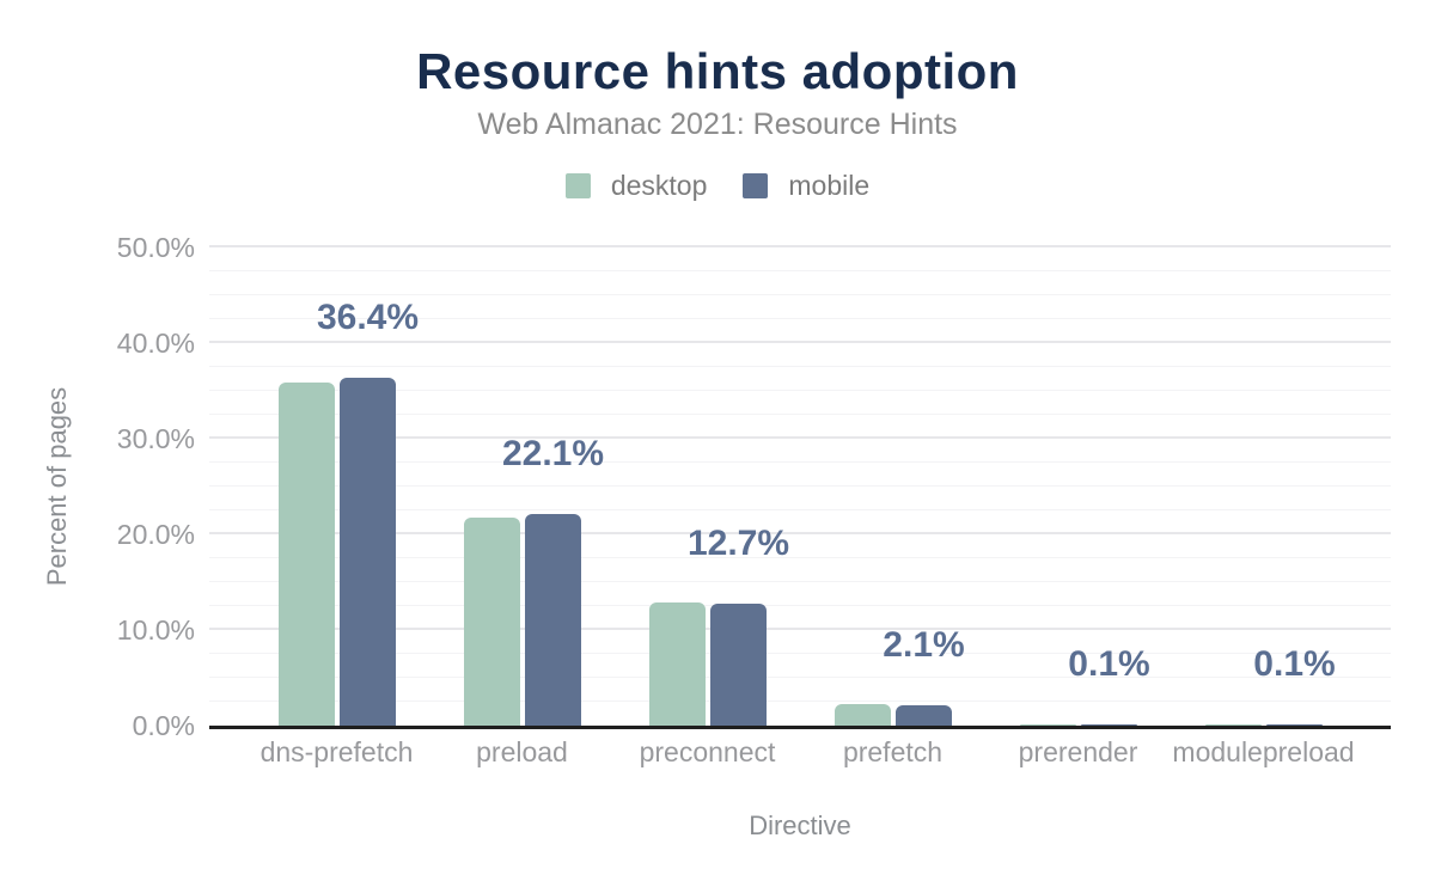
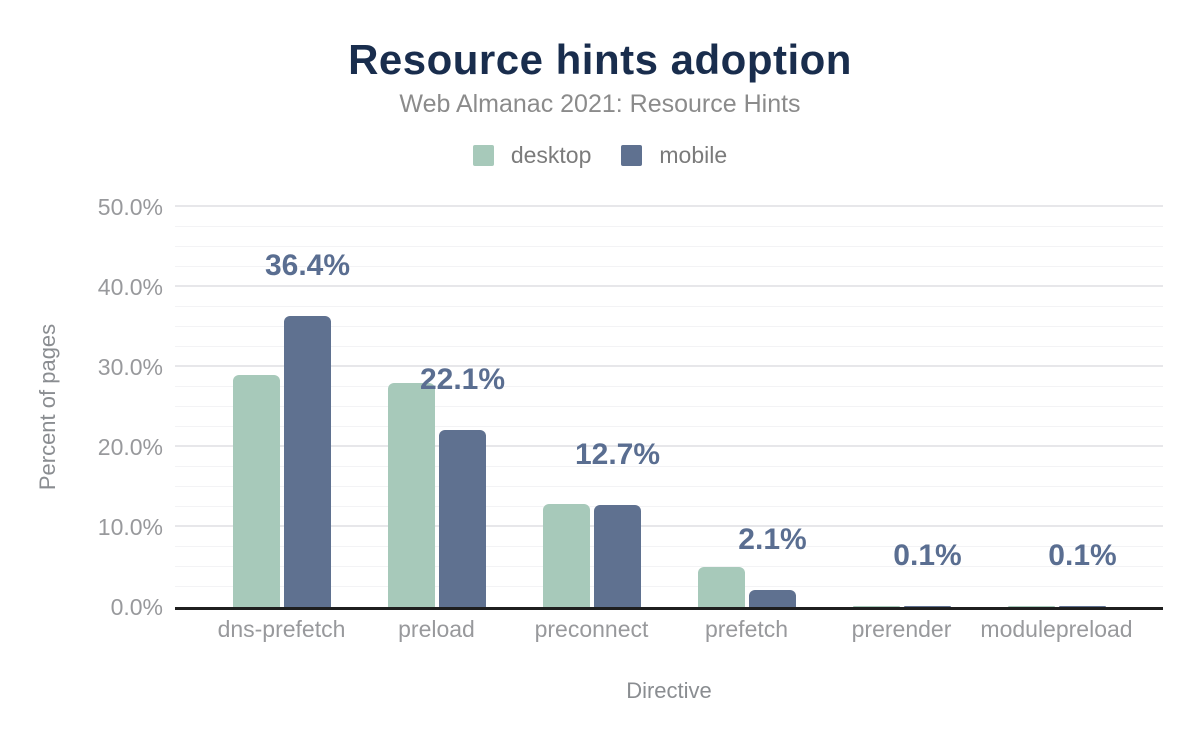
desktop/dns-prefetch: 36% -> 29%
desktop/preload: 22% -> 28%
desktop/prefetch: 2% -> 5%
